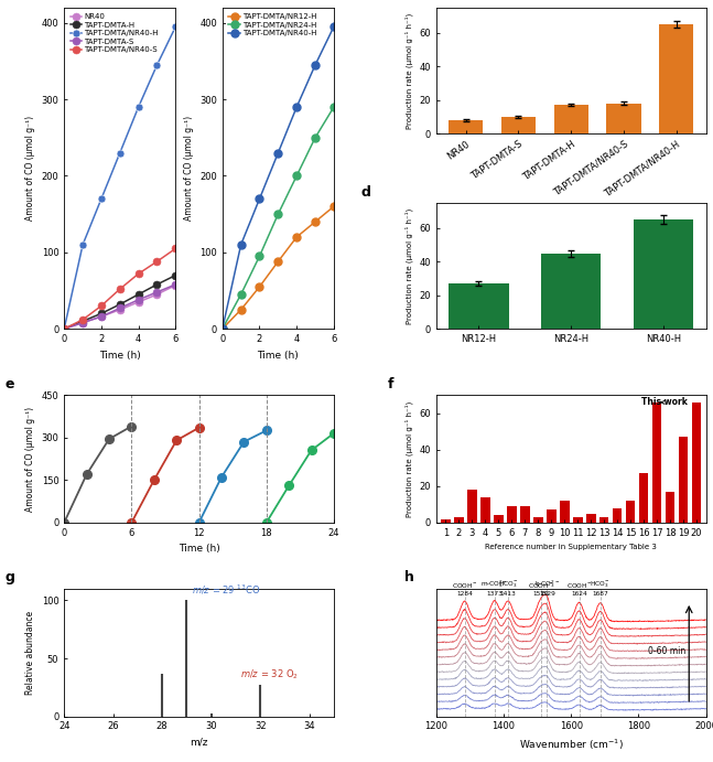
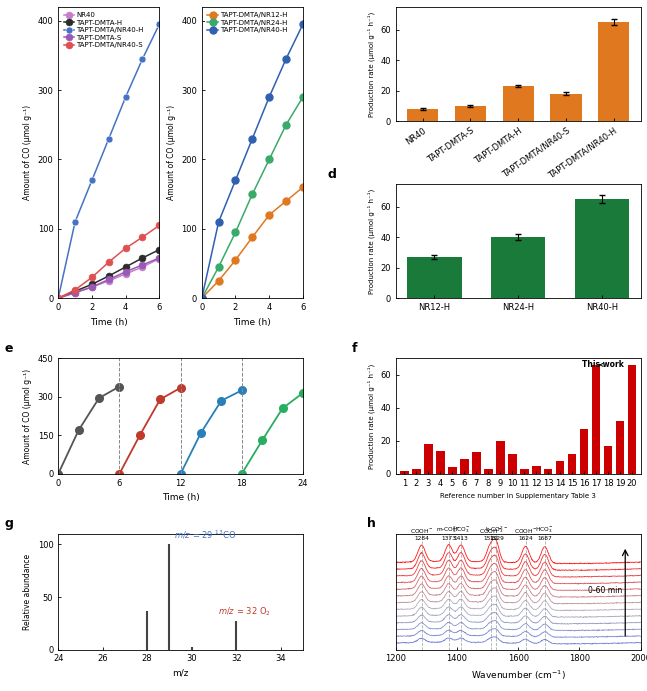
TAPT-DMTA-H: 17 -> 23
NR24-H: 45 -> 40
7: 9 -> 13
9: 7 -> 20
19: 47 -> 32
